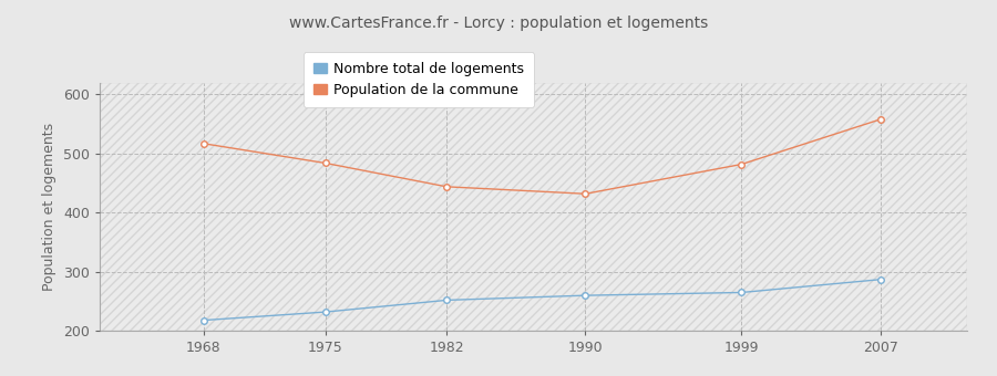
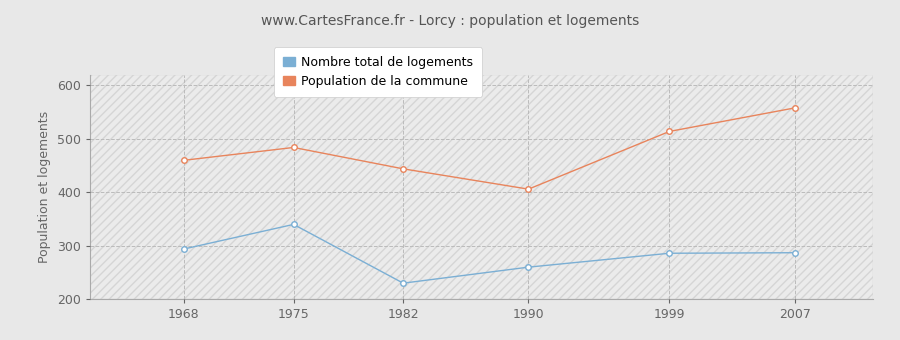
Nombre total de logements/1968: 218 -> 294
Population de la commune/1968: 517 -> 460
Nombre total de logements/1975: 232 -> 340
Nombre total de logements/1982: 252 -> 230
Population de la commune/1990: 432 -> 406
Nombre total de logements/1999: 265 -> 286
Population de la commune/1999: 482 -> 514
